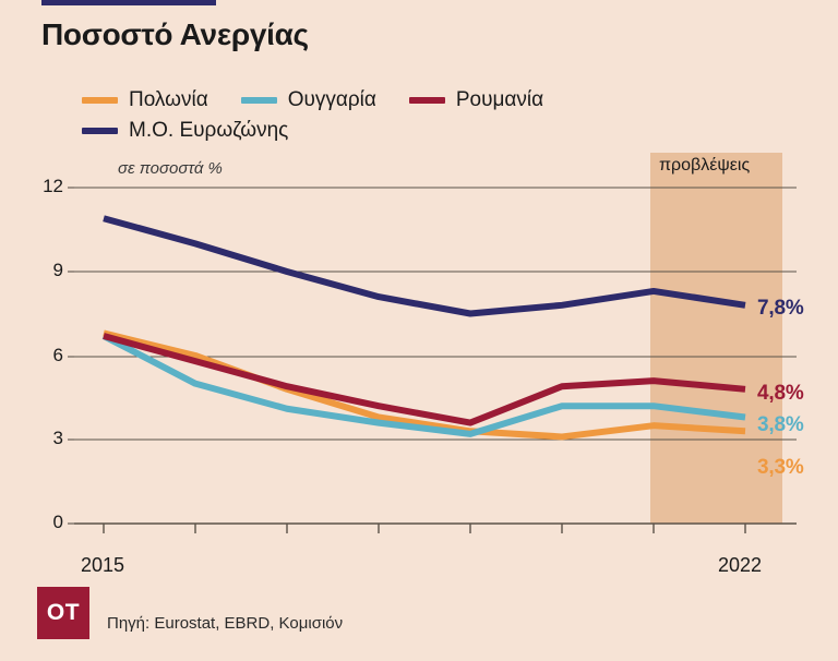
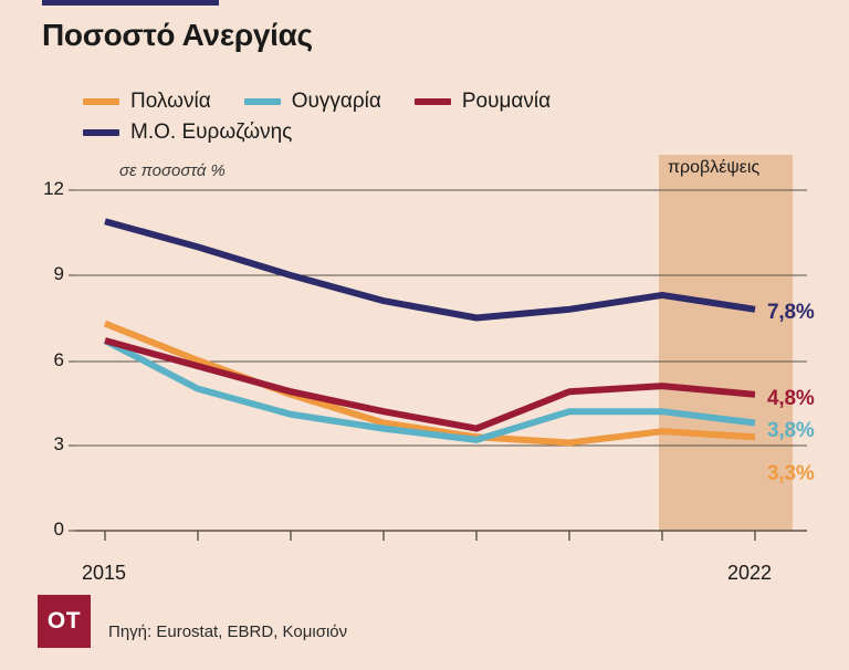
Πολωνία/2015: 6.8 -> 7.3
